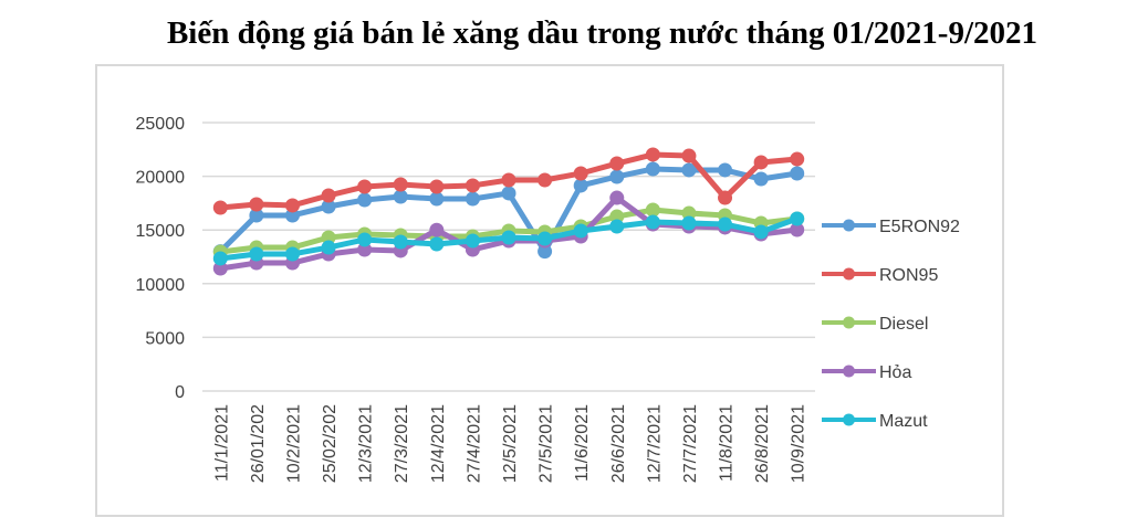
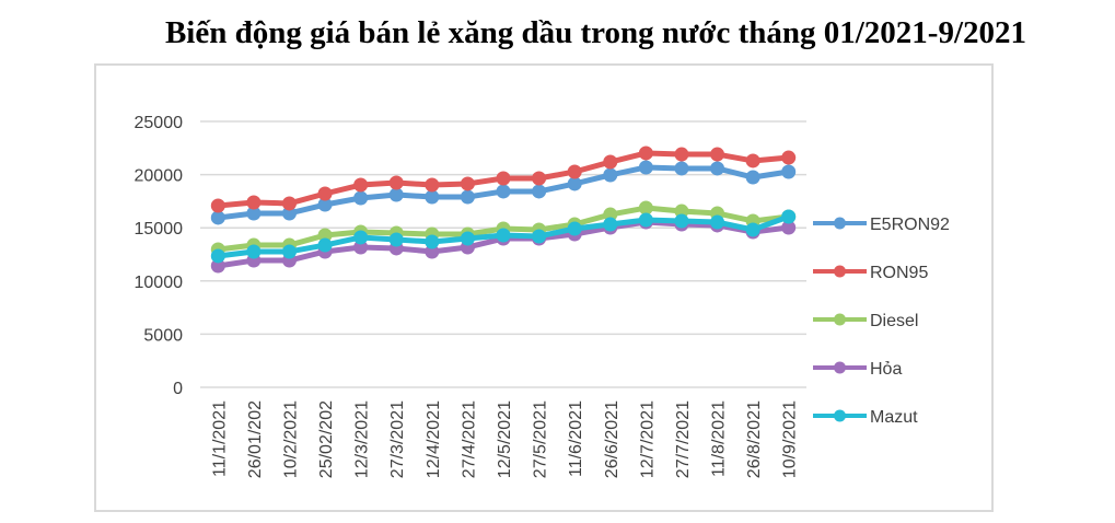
E5RON92/11/1/2021: 13000 -> 16000
Hỏa/12/4/2021: 15000 -> 13000
E5RON92/27/5/2021: 13000 -> 18000
Hỏa/26/6/2021: 18000 -> 15000
RON95/11/8/2021: 18000 -> 22000
